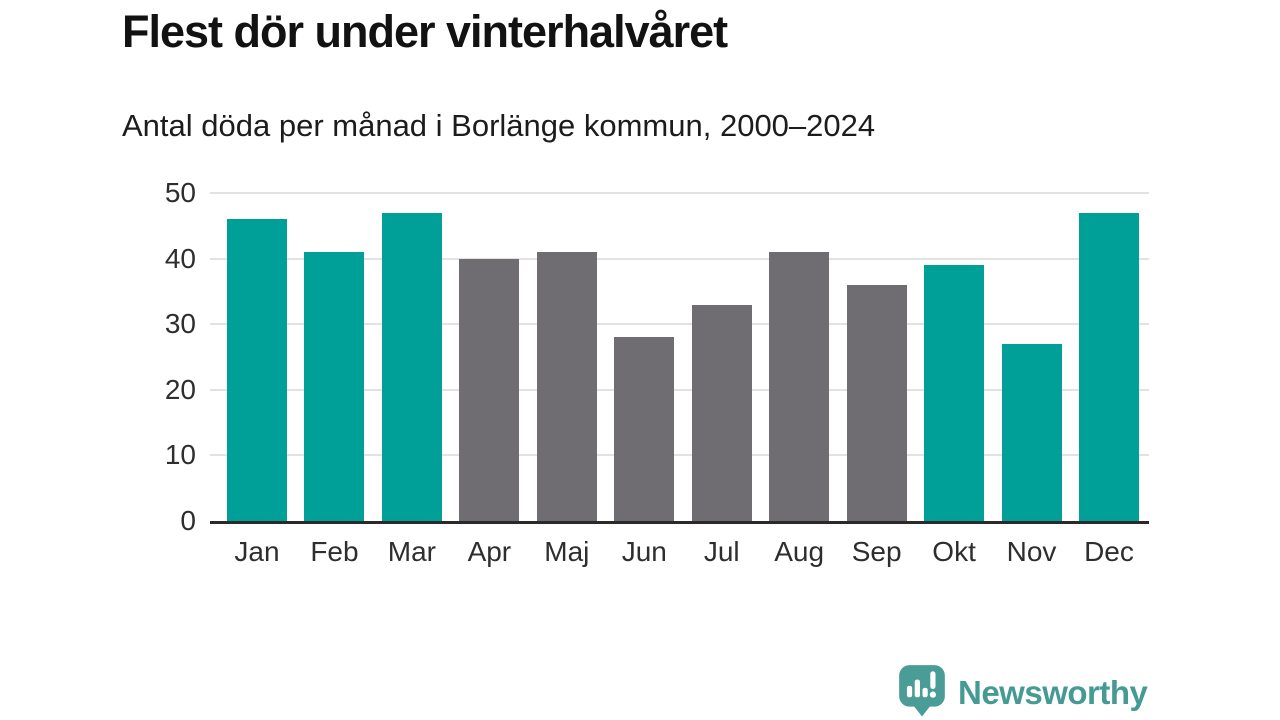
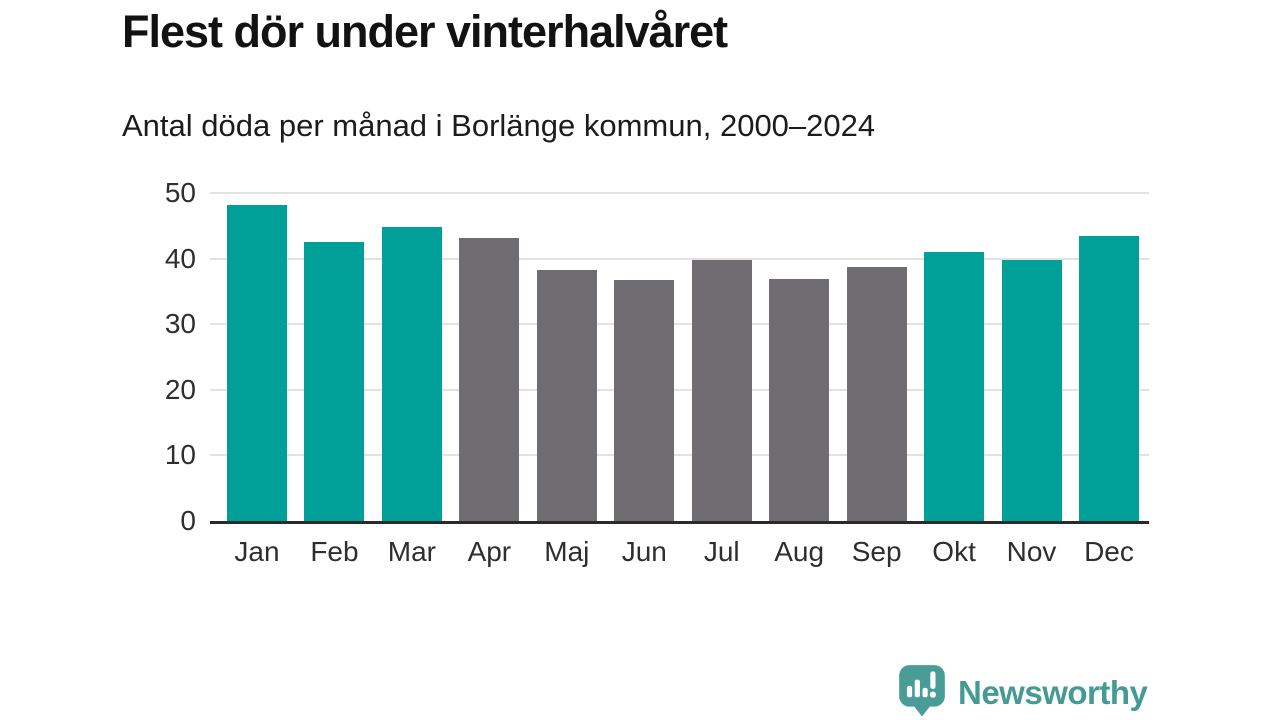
Jan: 46 -> 48
Feb: 41 -> 43
Mar: 47 -> 45
Apr: 40 -> 43
Maj: 41 -> 38
Jun: 28 -> 37
Jul: 33 -> 40
Aug: 41 -> 37
Sep: 36 -> 39
Okt: 39 -> 41
Nov: 27 -> 40
Dec: 47 -> 44
